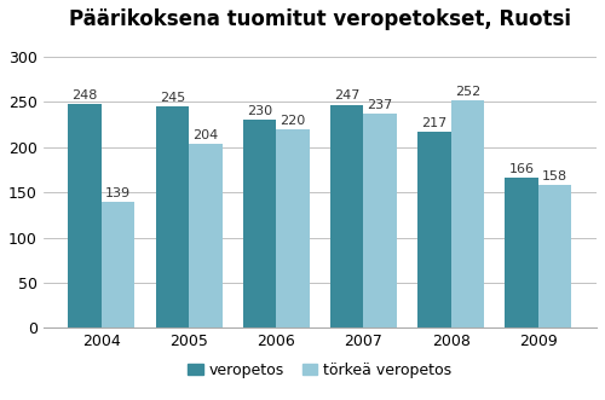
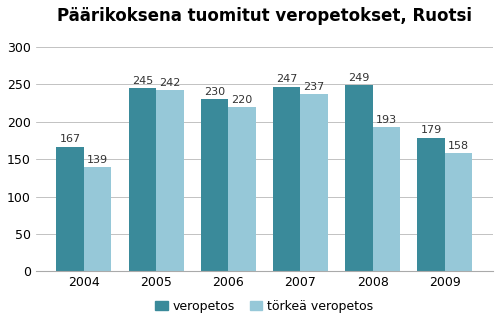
veropetos/2004: 248 -> 167
törkeä veropetos/2005: 204 -> 242
veropetos/2008: 217 -> 249
törkeä veropetos/2008: 252 -> 193
veropetos/2009: 166 -> 179
